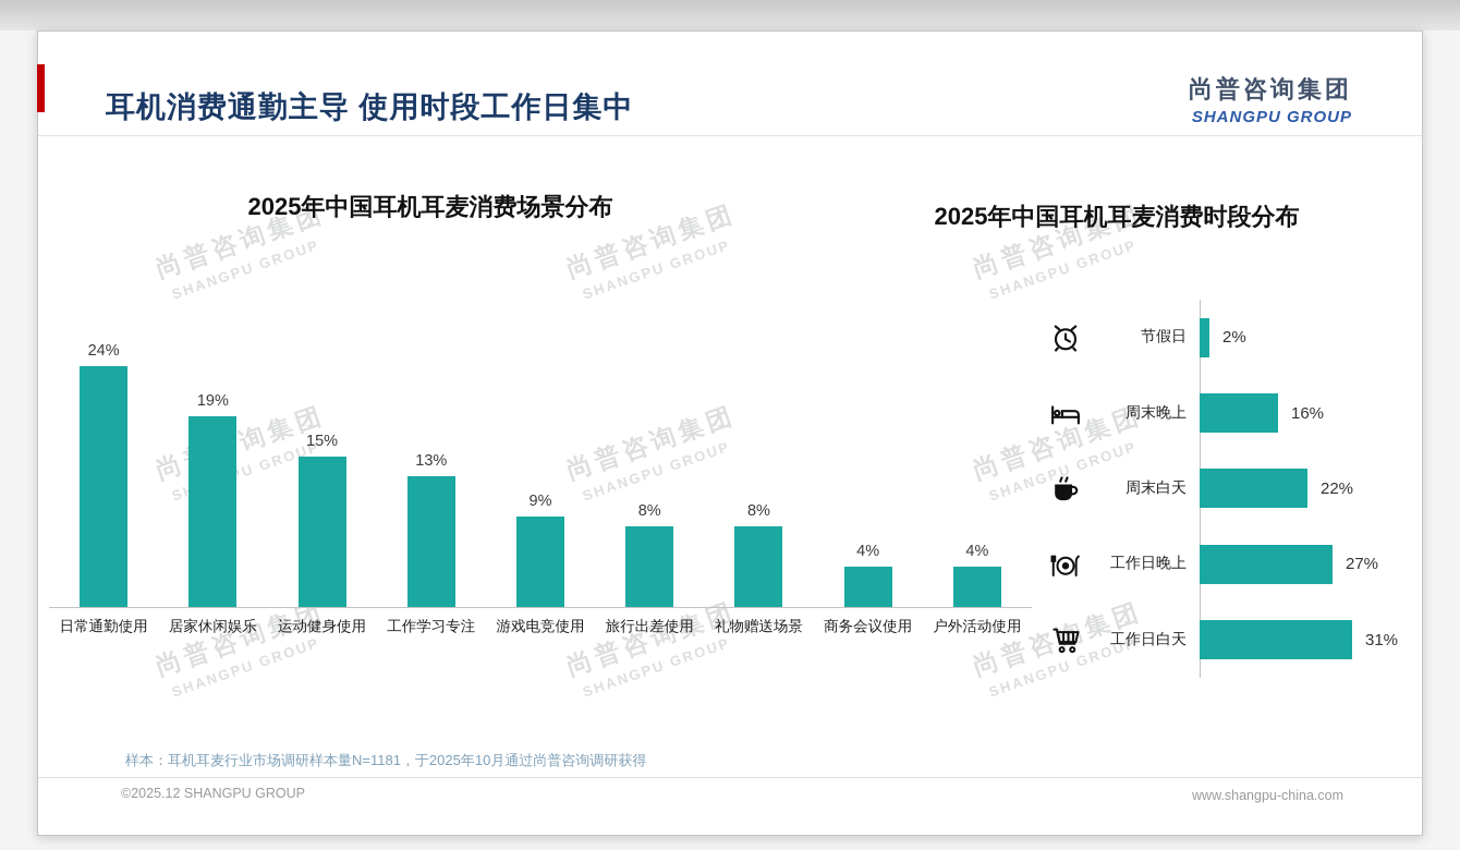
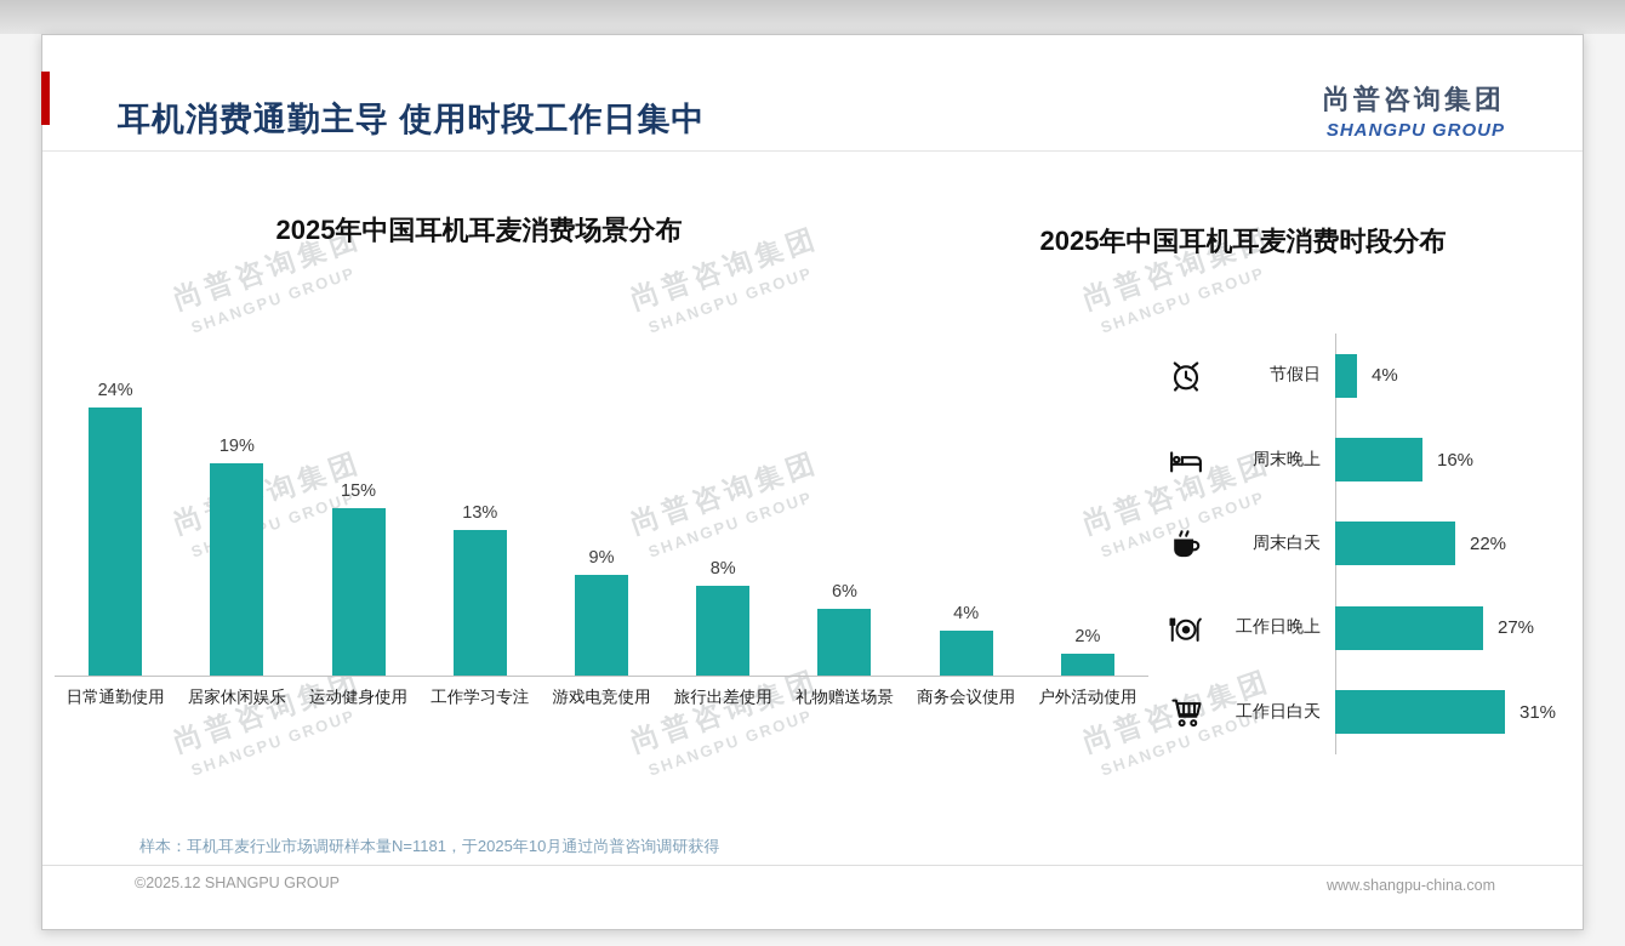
2025年中国耳机耳麦消费场景分布/礼物赠送场景: 8% -> 6%
2025年中国耳机耳麦消费场景分布/户外活动使用: 4% -> 2%
2025年中国耳机耳麦消费时段分布/节假日: 2% -> 4%
